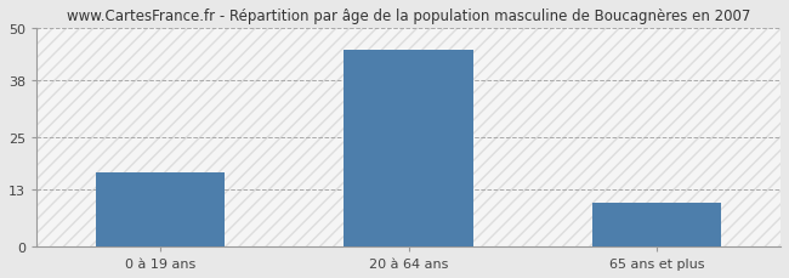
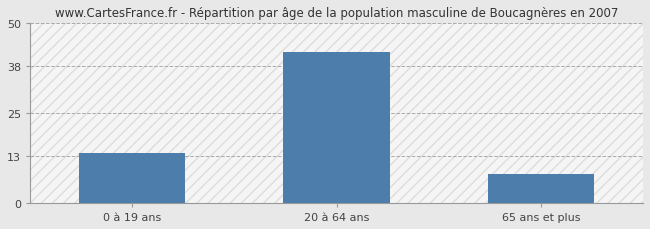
0 à 19 ans: 17 -> 14
20 à 64 ans: 45 -> 42
65 ans et plus: 10 -> 8
